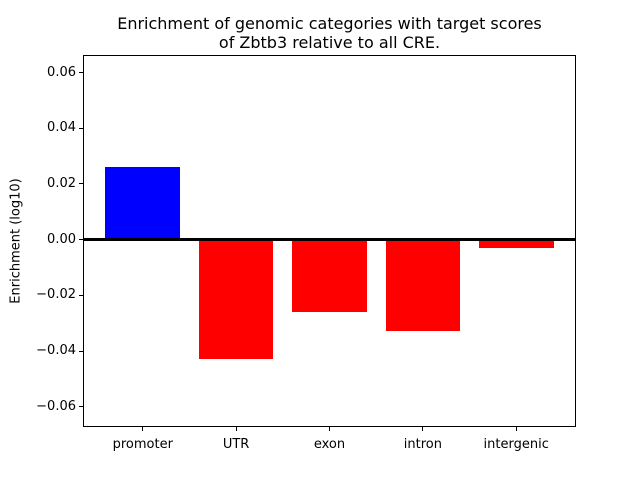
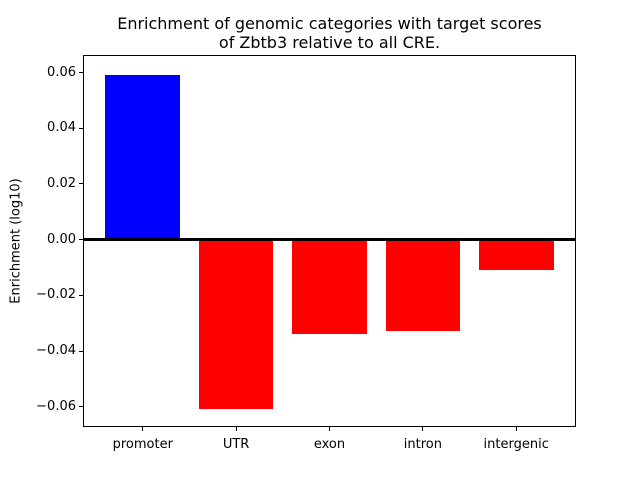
promoter: 0.026 -> 0.059
UTR: -0.043 -> -0.061
exon: -0.026 -> -0.034
intergenic: -0.003 -> -0.011
